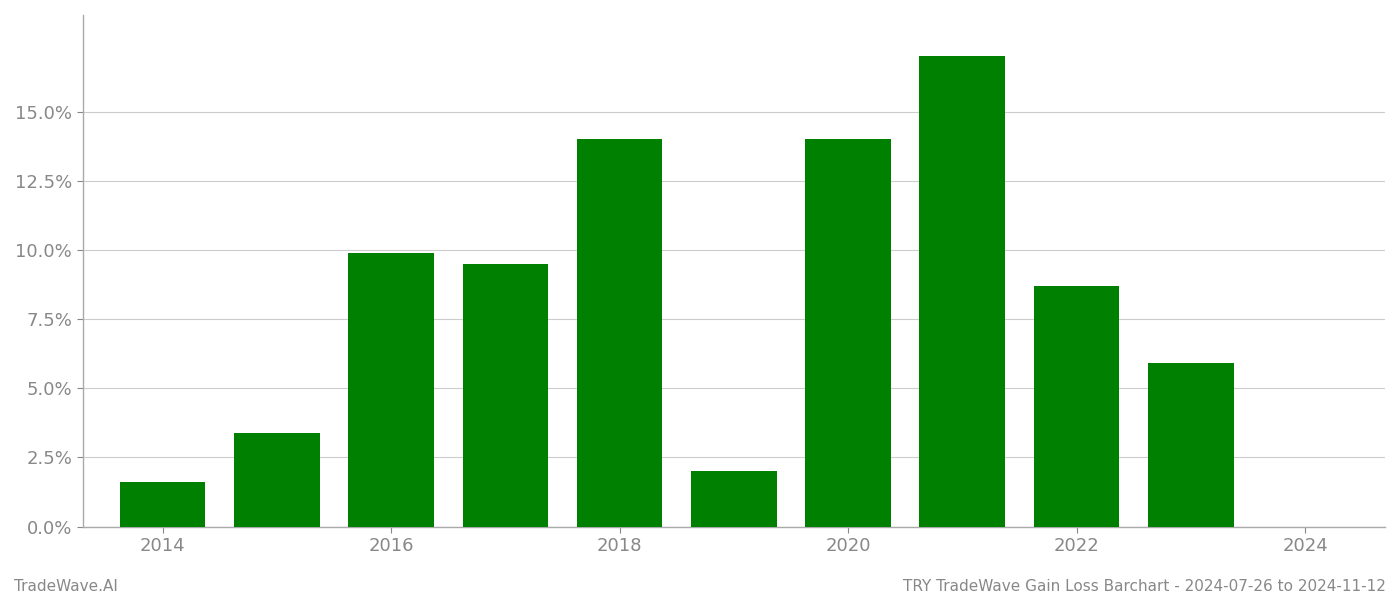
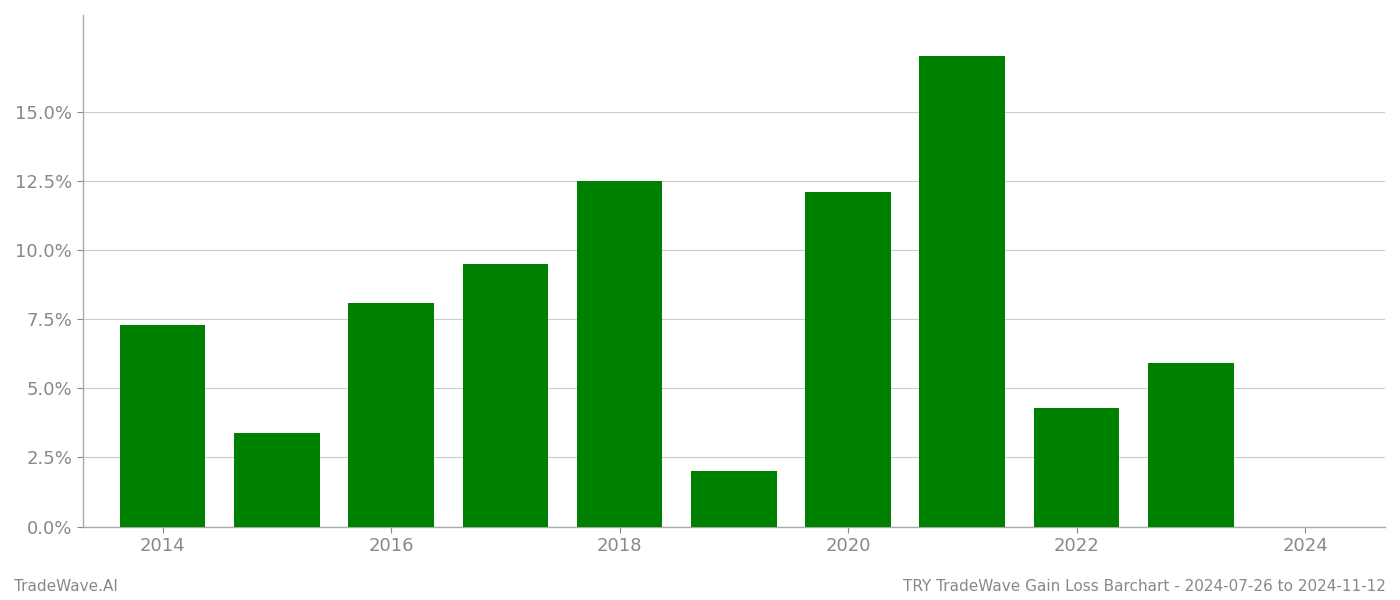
2014: 1.6% -> 7.3%
2016: 9.9% -> 8.1%
2018: 14.0% -> 12.5%
2020: 14.0% -> 12.1%
2022: 8.7% -> 4.3%
